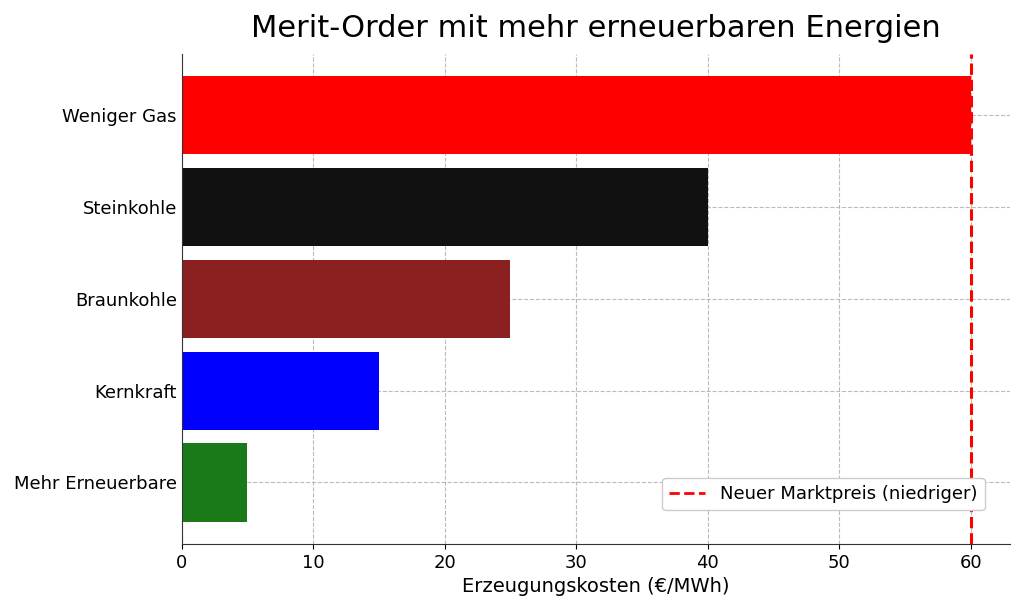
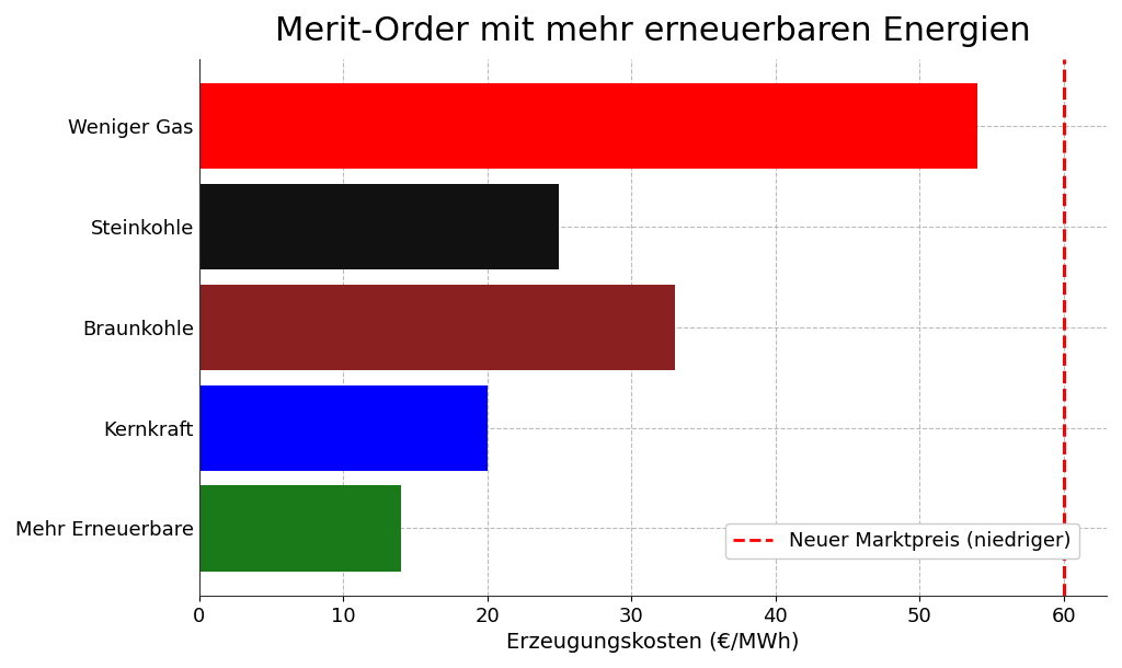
Weniger Gas: 60 -> 54
Steinkohle: 40 -> 25
Braunkohle: 25 -> 33
Kernkraft: 15 -> 20
Mehr Erneuerbare: 5 -> 14
